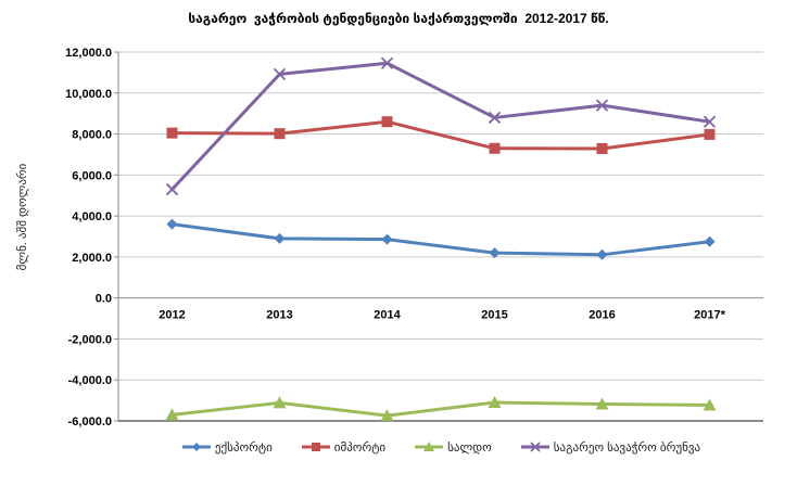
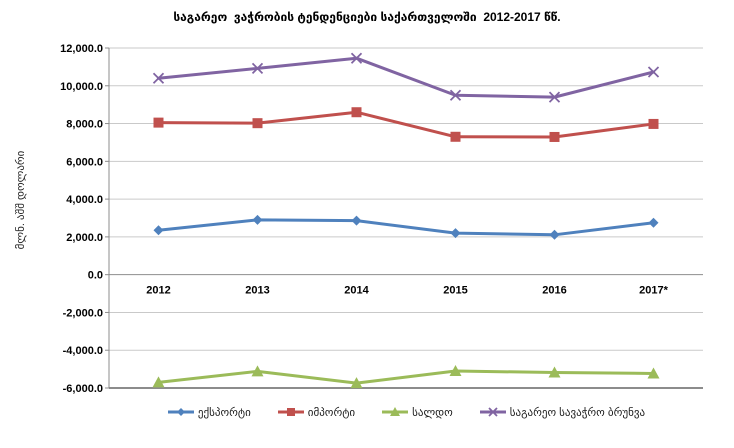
ექსპორტი/2012: 3600 -> 2400
საგარეო სავაჭრო ბრუნვა/2012: 5300 -> 10400
საგარეო სავაჭრო ბრუნვა/2015: 8800 -> 9500
საგარეო სავაჭრო ბრუნვა/2017*: 8600 -> 10700
